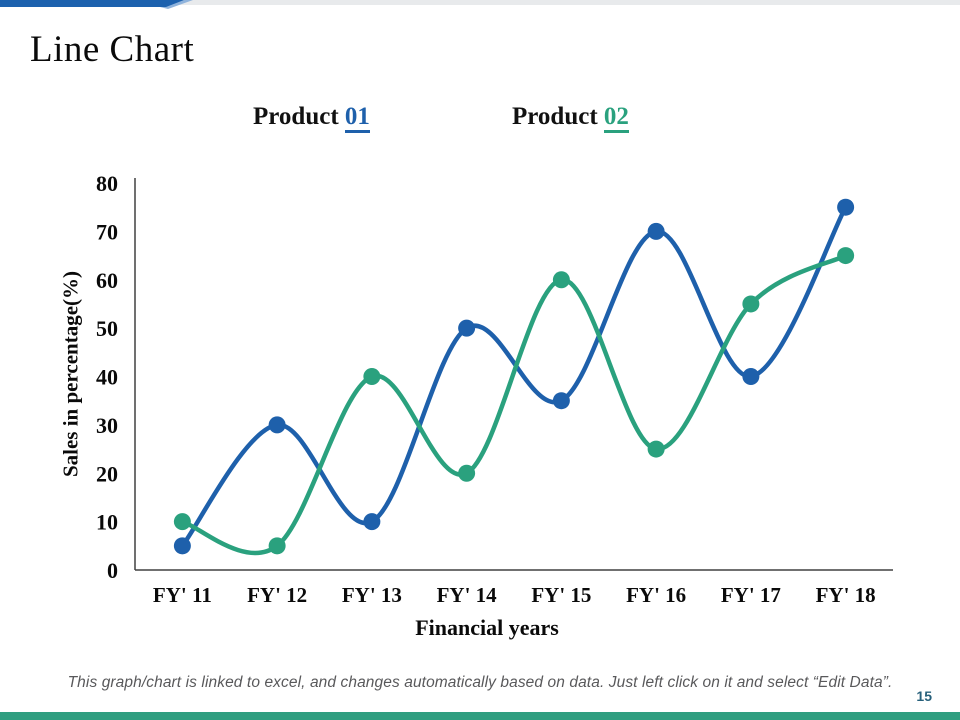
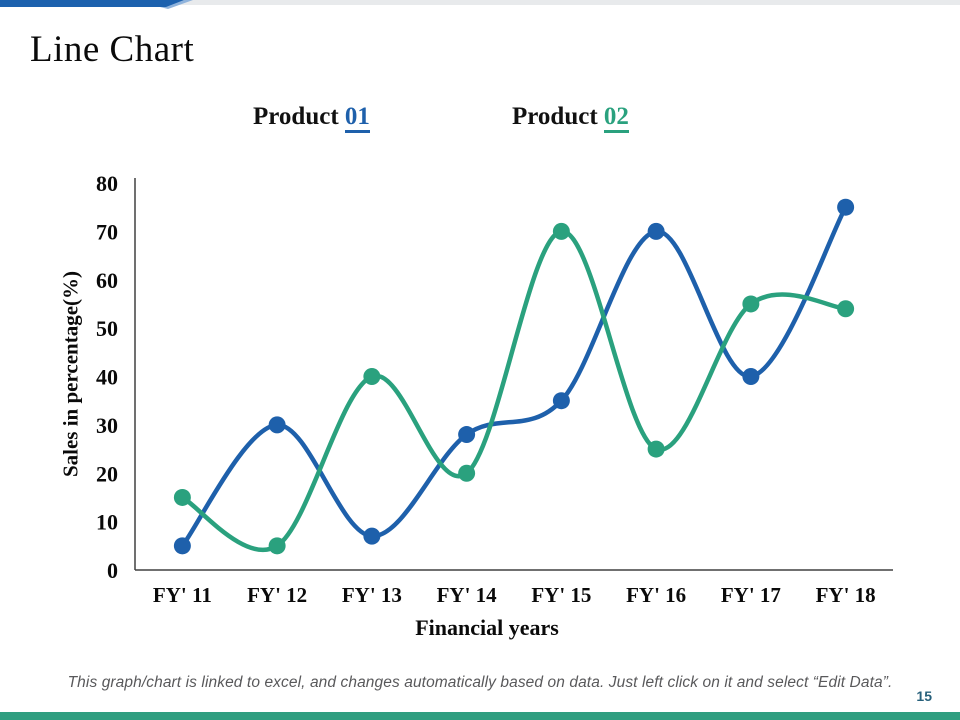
Product 02/FY' 11: 10 -> 15
Product 01/FY' 13: 10 -> 7
Product 01/FY' 14: 50 -> 28
Product 02/FY' 15: 60 -> 70
Product 02/FY' 18: 65 -> 54
